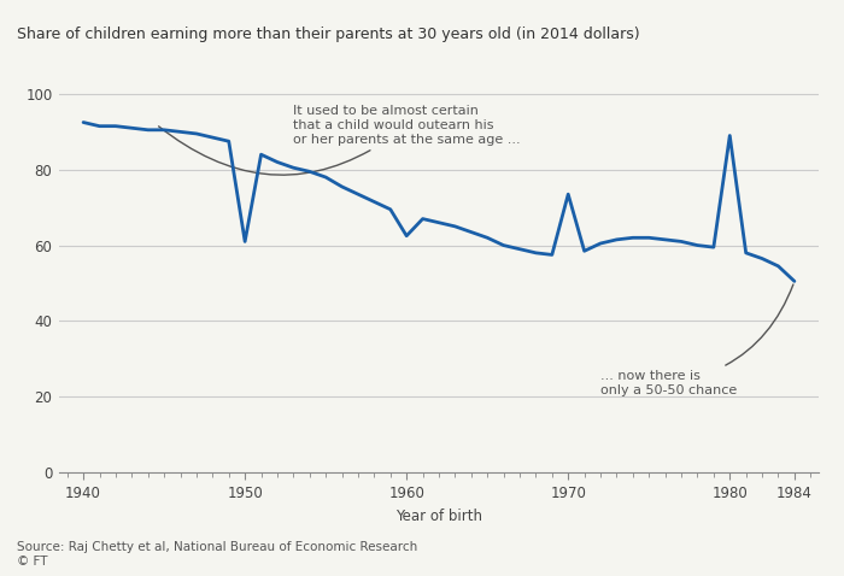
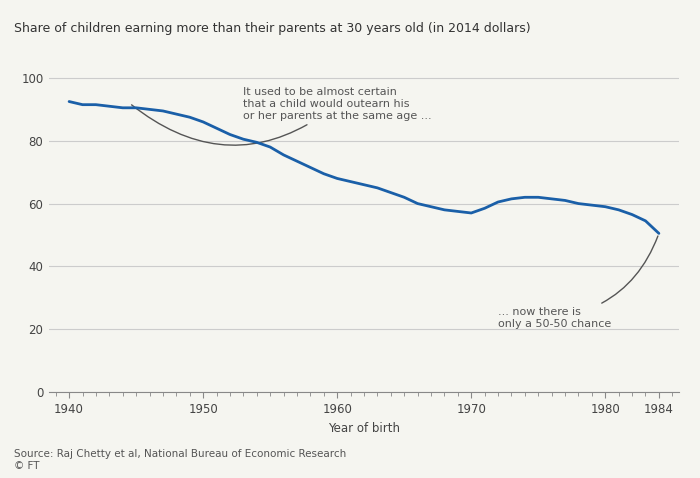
1950: 61.0 -> 86.0
1960: 62.5 -> 68.0
1970: 73.5 -> 57.0
1980: 89.0 -> 59.0
